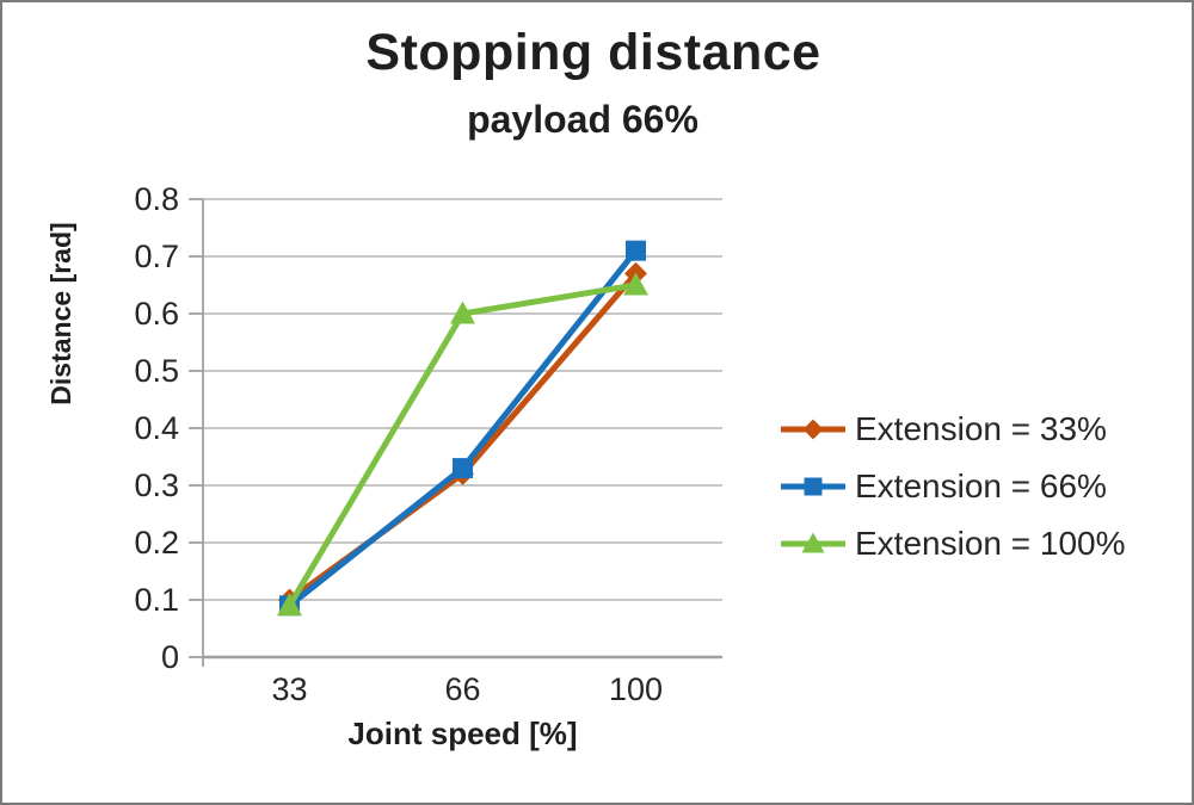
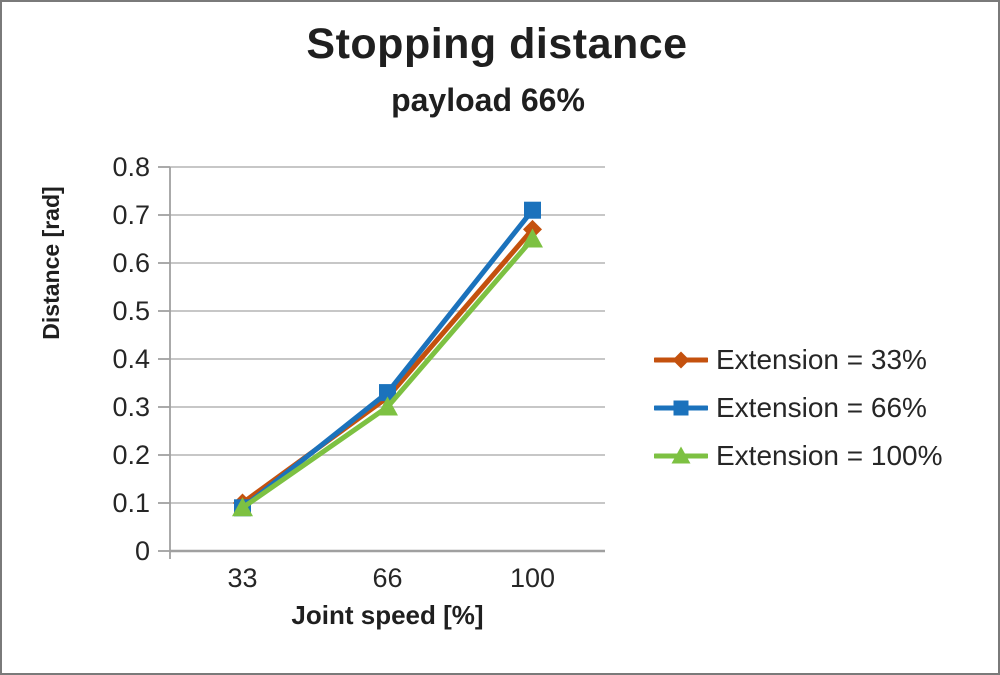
Extension = 100%/66: 0.60 -> 0.30
